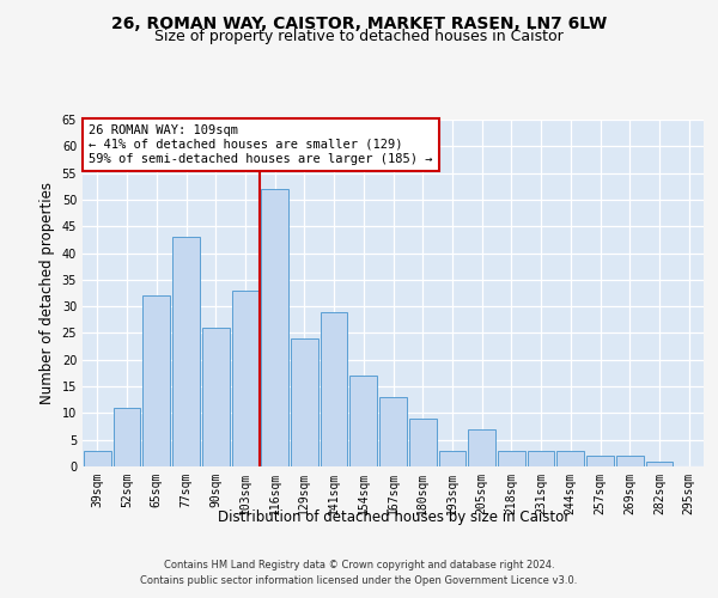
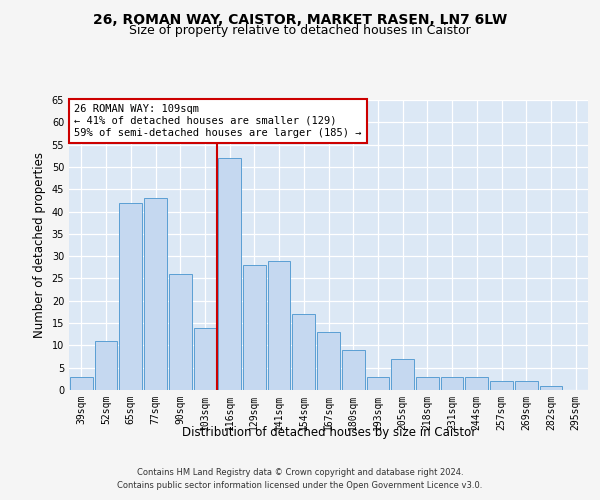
65sqm: 32 -> 42
103sqm: 33 -> 14
129sqm: 24 -> 28
